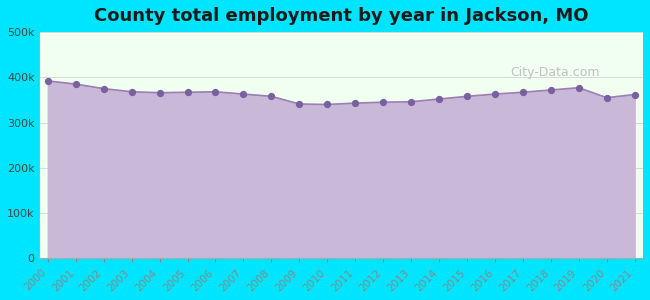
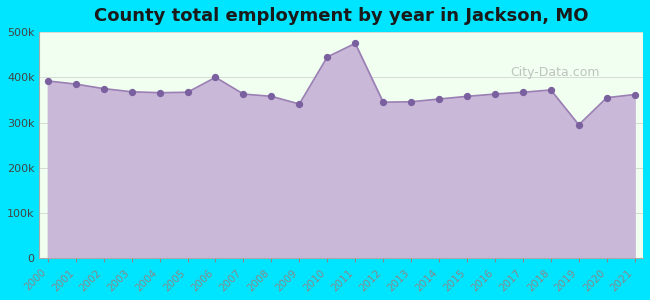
2006: 368k -> 400k
2010: 340k -> 445k
2011: 343k -> 475k
2019: 377k -> 295k
